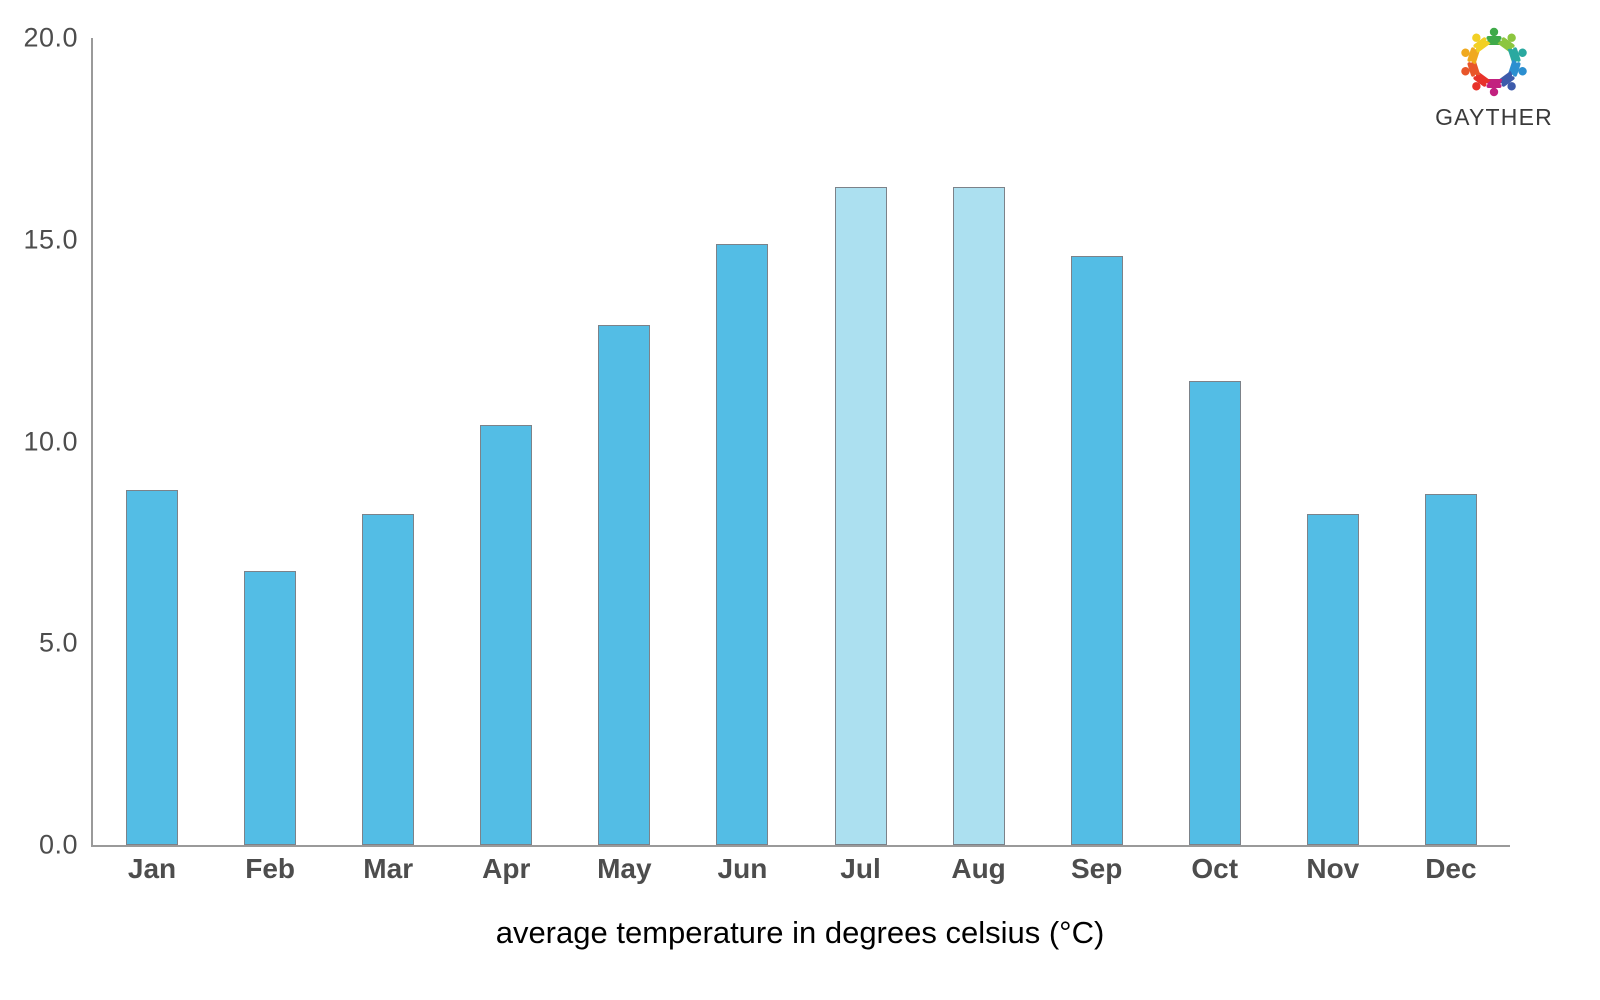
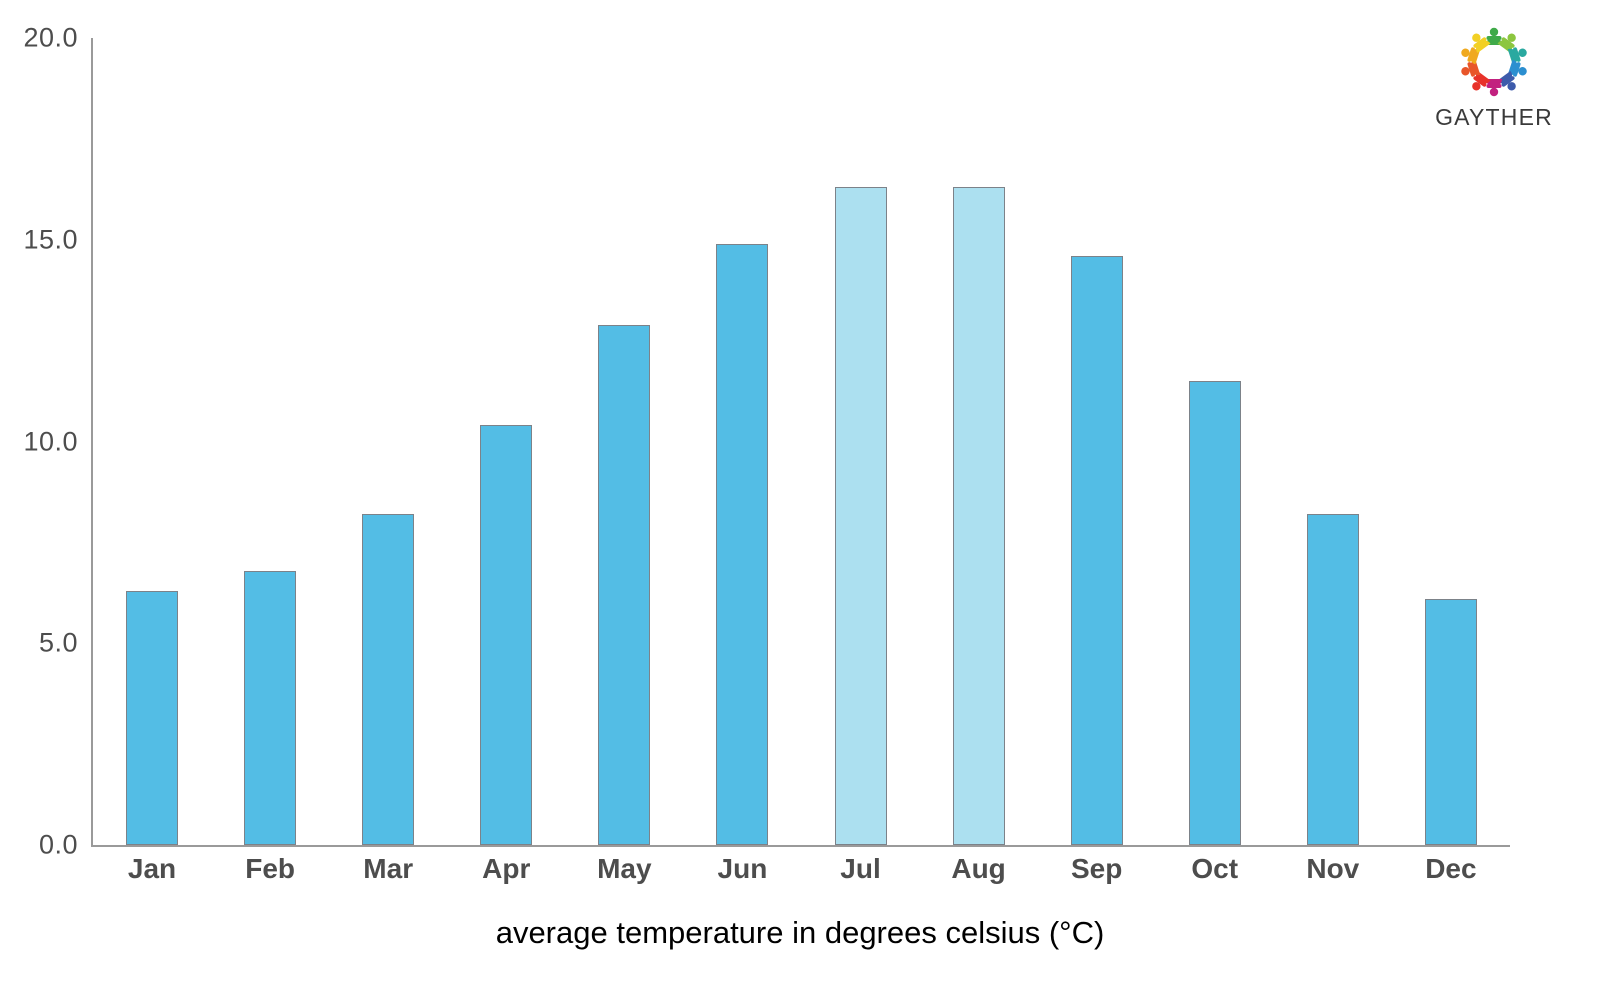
Jan: 8.8 -> 6.3
Dec: 8.7 -> 6.1
